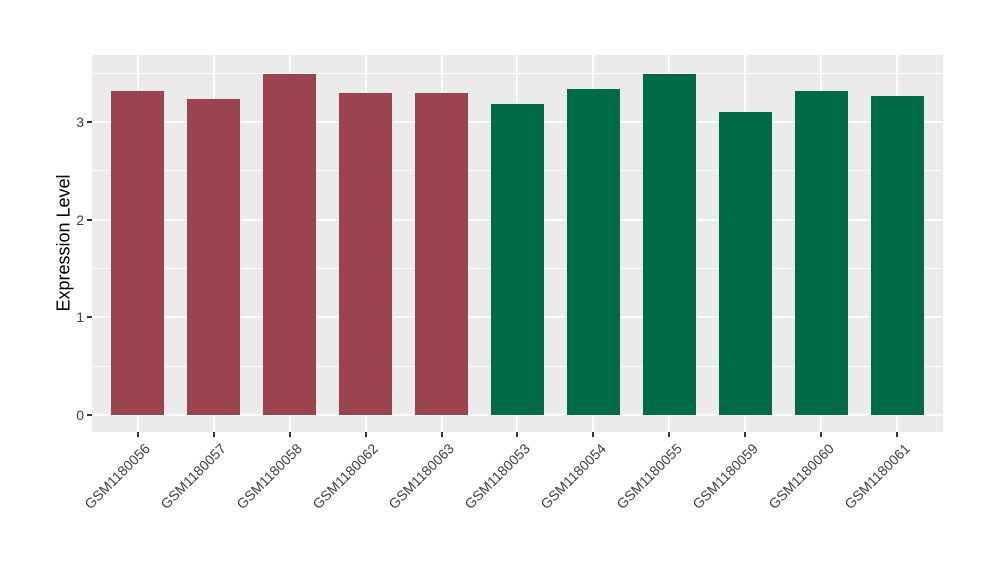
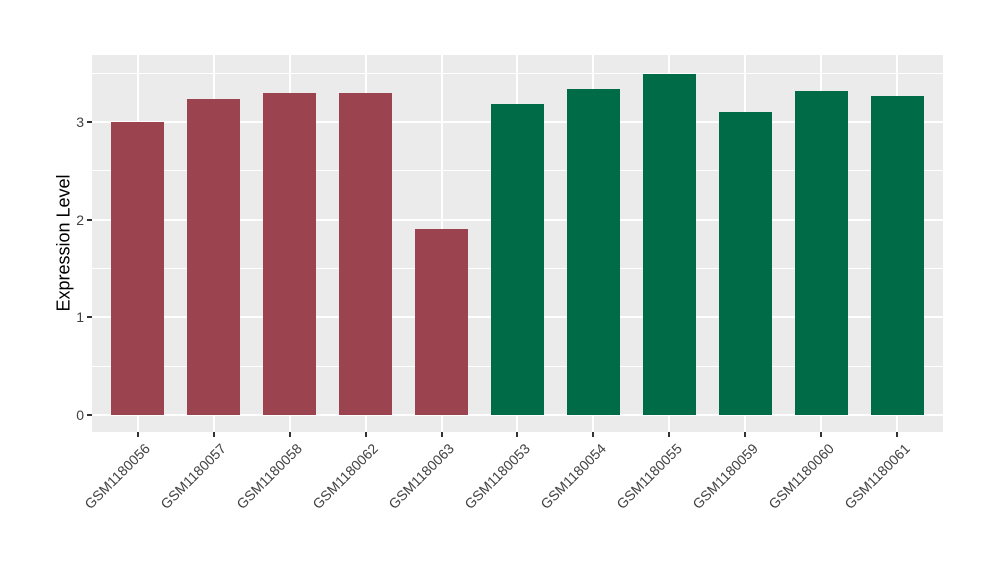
GSM1180056: 3.3 -> 3.0
GSM1180058: 3.5 -> 3.3
GSM1180063: 3.3 -> 1.9
